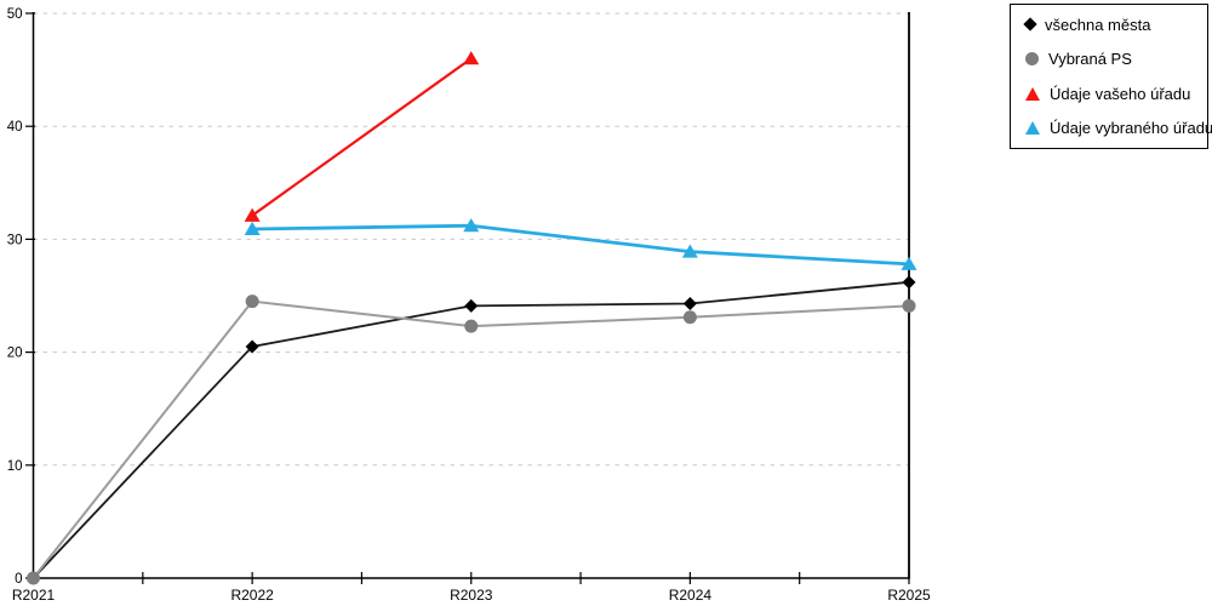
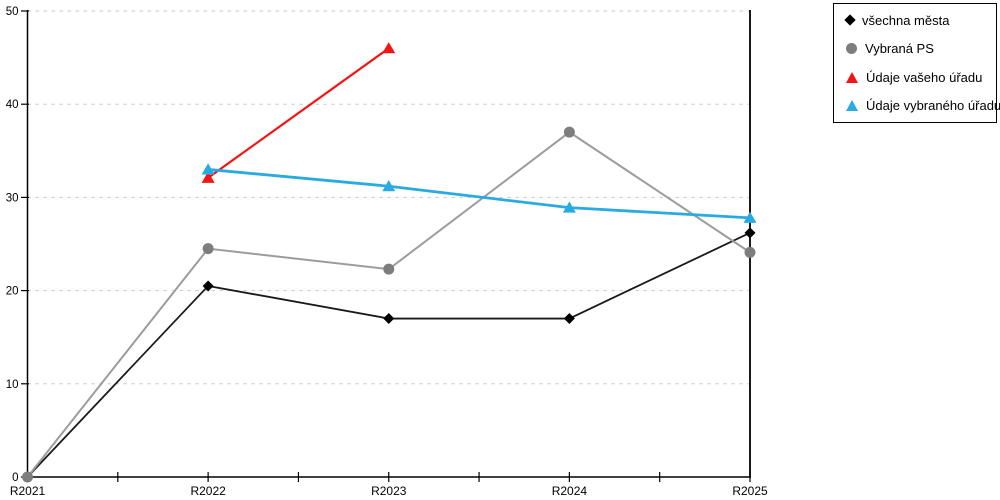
Údaje vybraného úřadu/R2022: 31 -> 33
všechna města/R2023: 24 -> 17
všechna města/R2024: 24 -> 17
Vybraná PS/R2024: 23 -> 37
